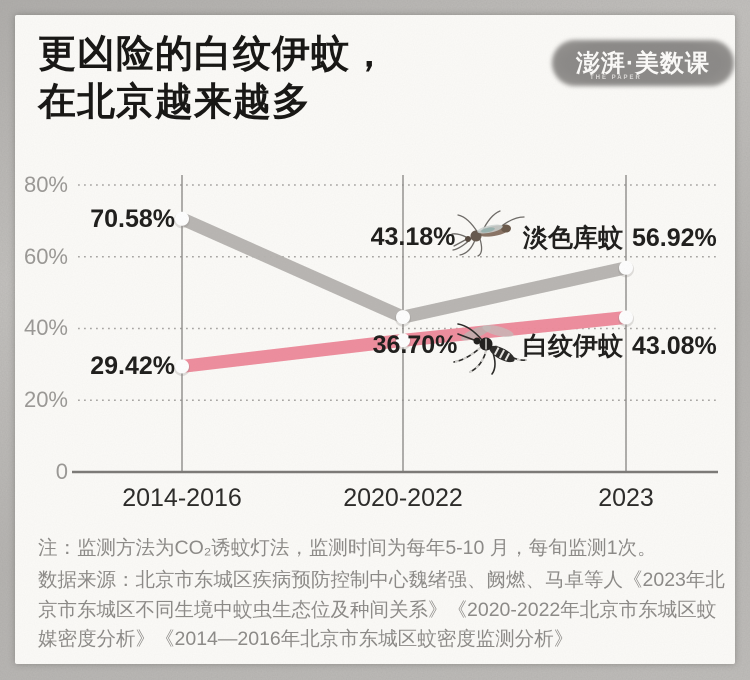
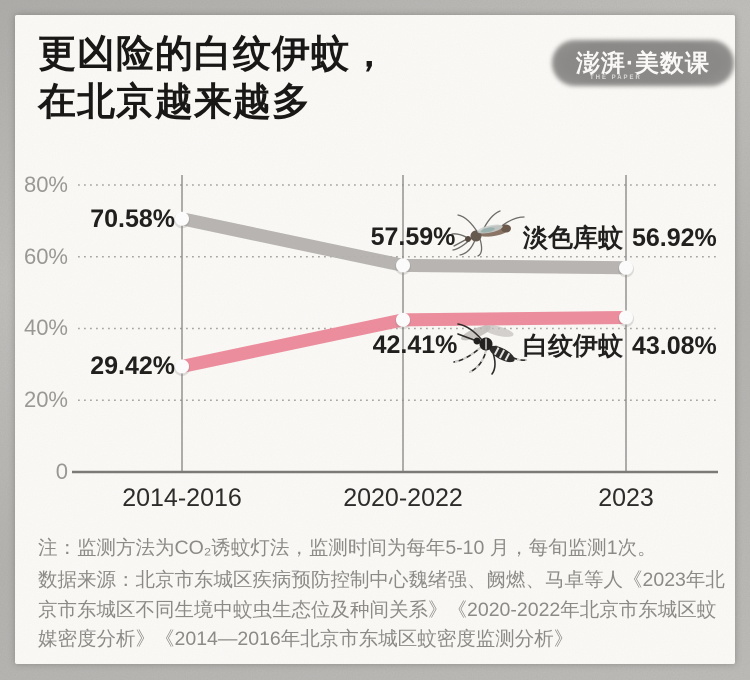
淡色库蚊/2020-2022: 43.18% -> 57.59%
白纹伊蚊/2020-2022: 36.70% -> 42.41%
